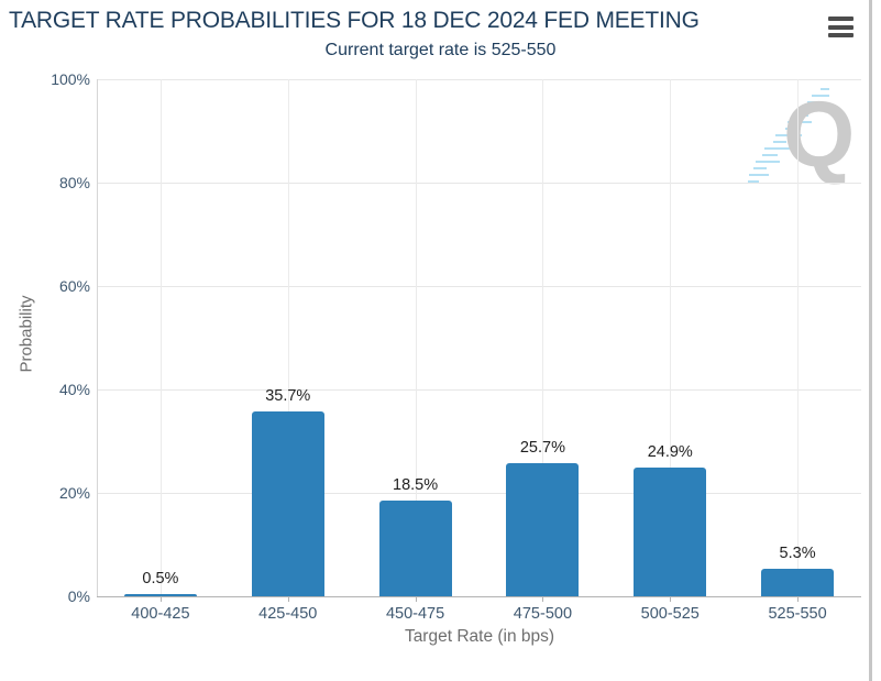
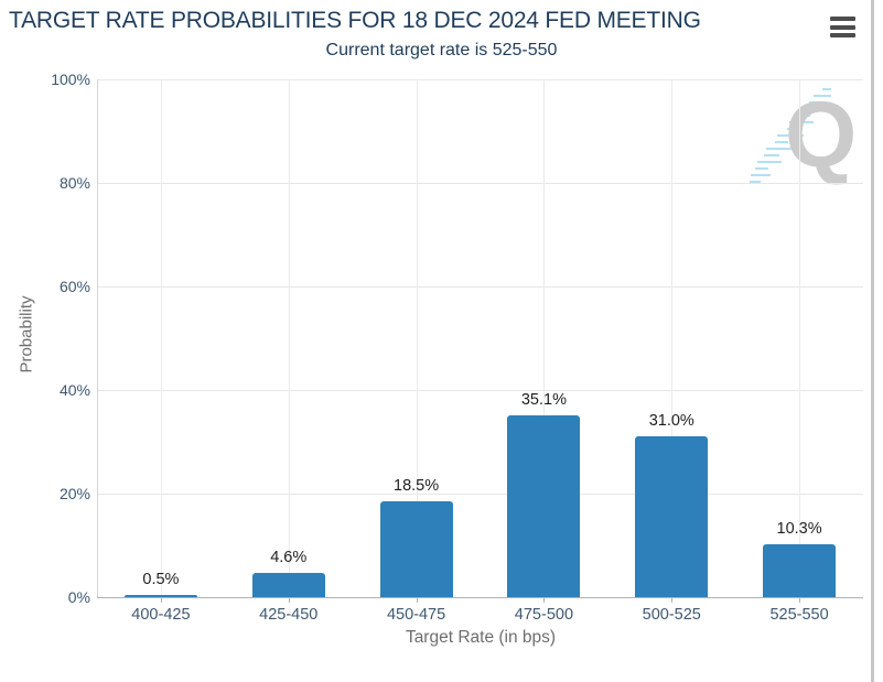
425-450: 35.7% -> 4.6%
475-500: 25.7% -> 35.1%
500-525: 24.9% -> 31.0%
525-550: 5.3% -> 10.3%
